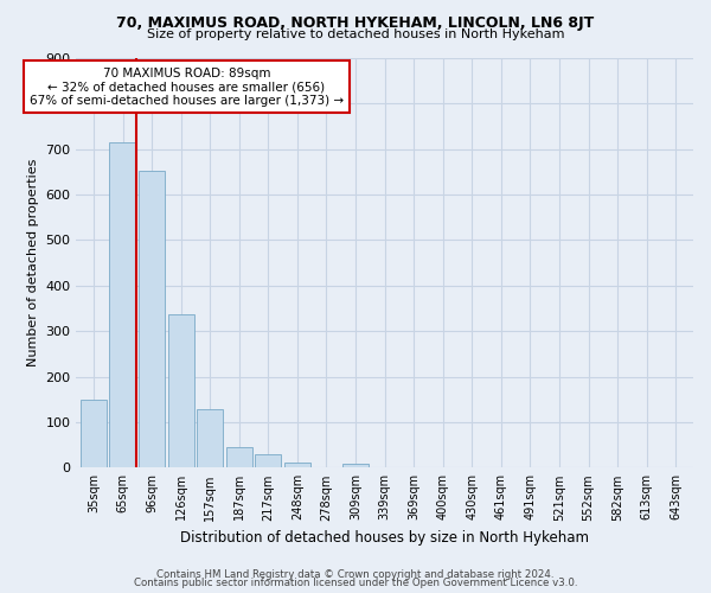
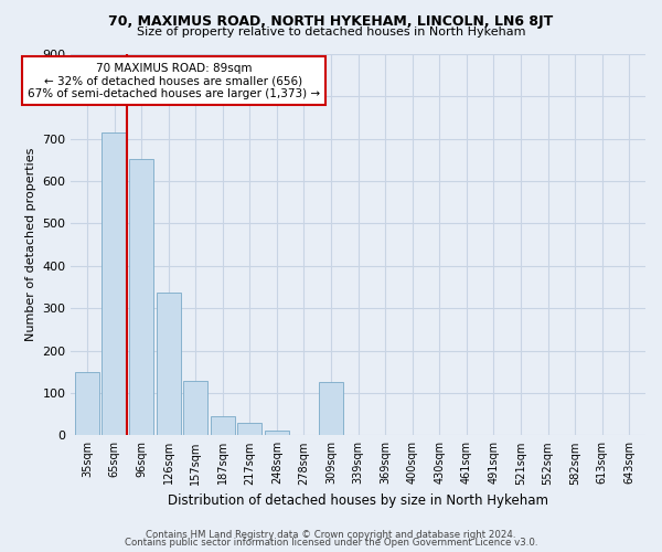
309sqm: 8 -> 125
